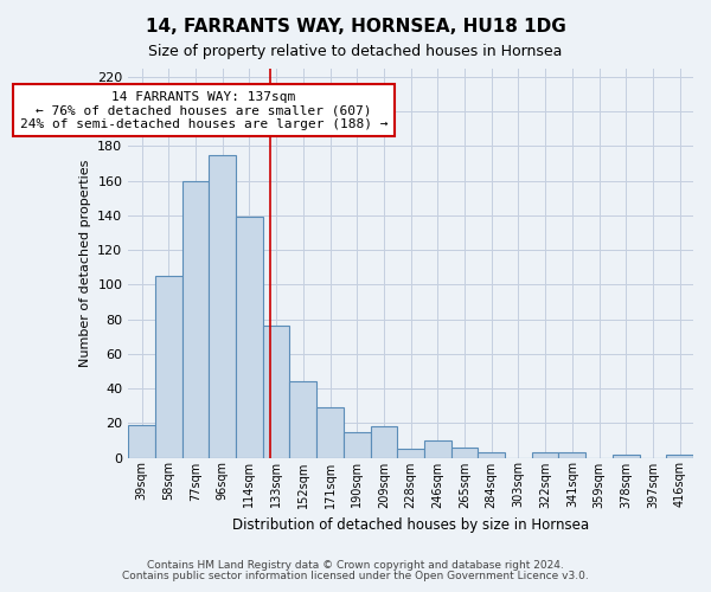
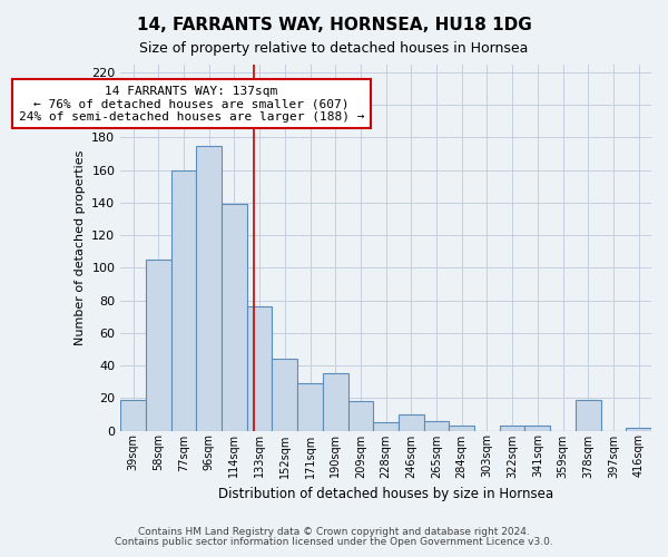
190sqm: 15 -> 35
378sqm: 2 -> 19
